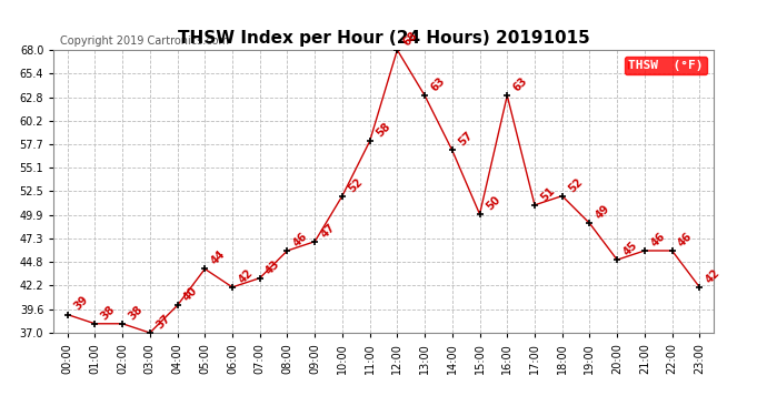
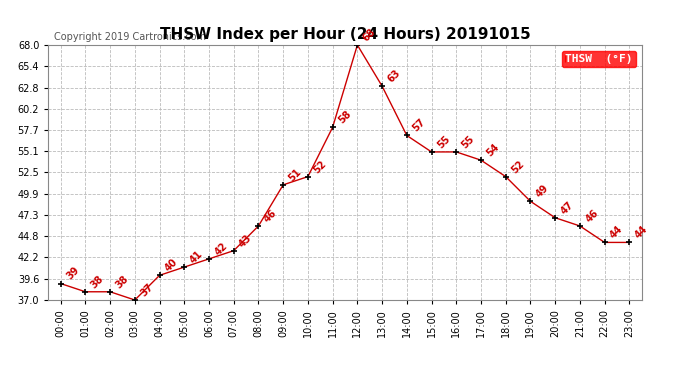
05:00: 44 -> 41
09:00: 47 -> 51
15:00: 50 -> 55
16:00: 63 -> 55
17:00: 51 -> 54
20:00: 45 -> 47
22:00: 46 -> 44
23:00: 42 -> 44
